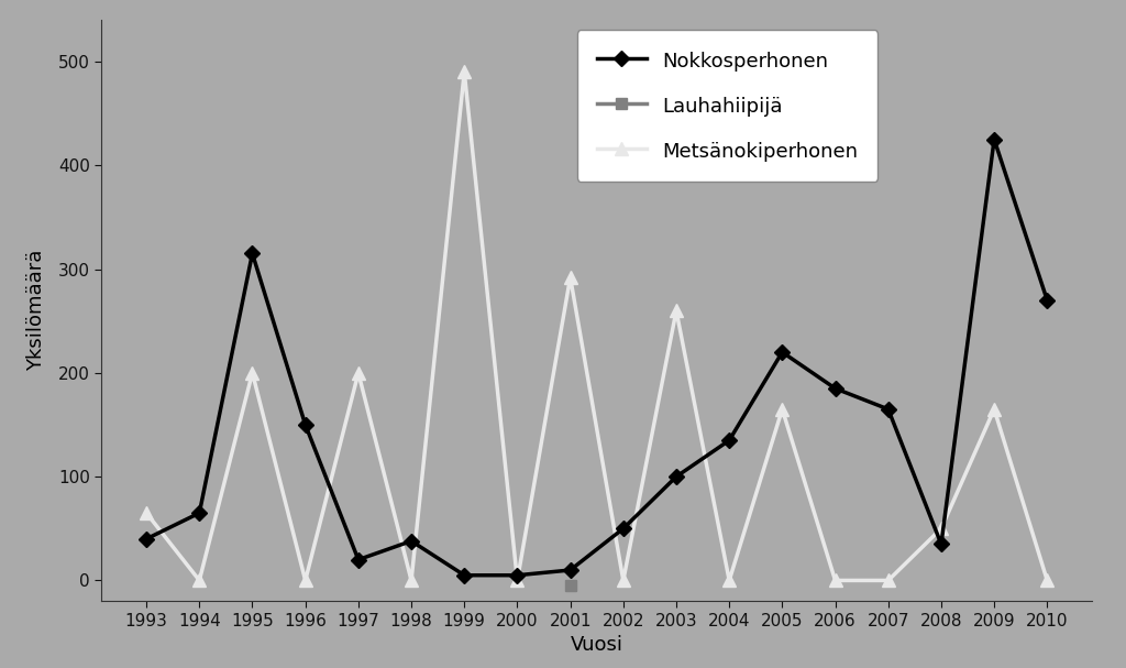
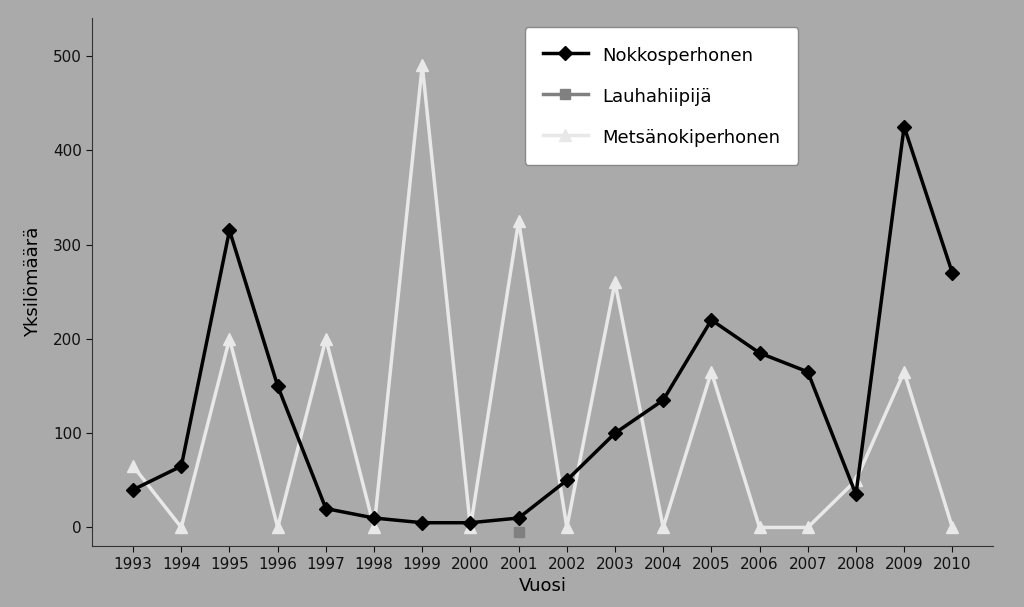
Nokkosperhonen/1998: 38 -> 10
Metsänokiperhonen/2001: 292 -> 325
